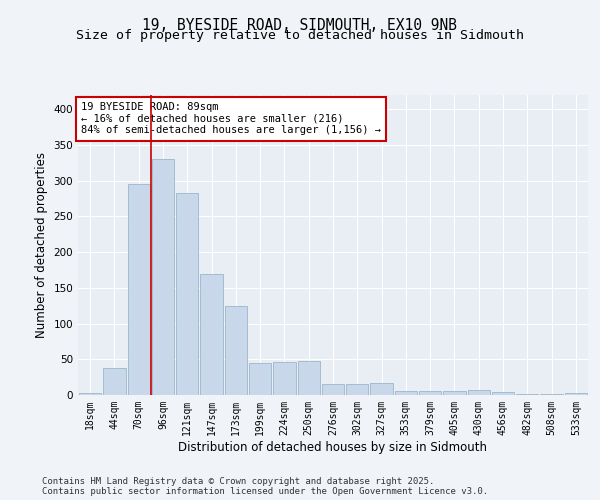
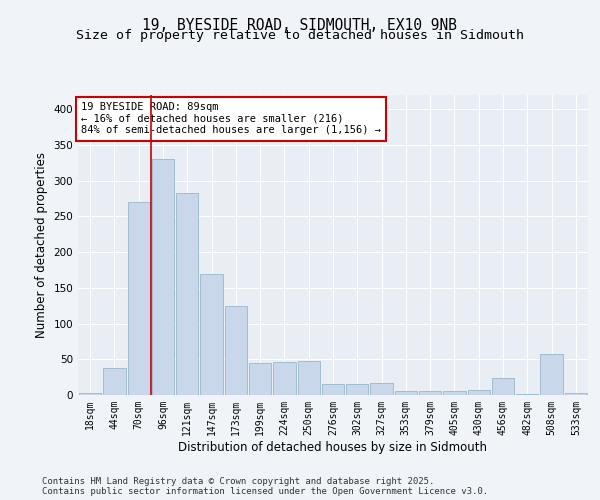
70sqm: 295 -> 270
456sqm: 4 -> 24
508sqm: 1 -> 58
